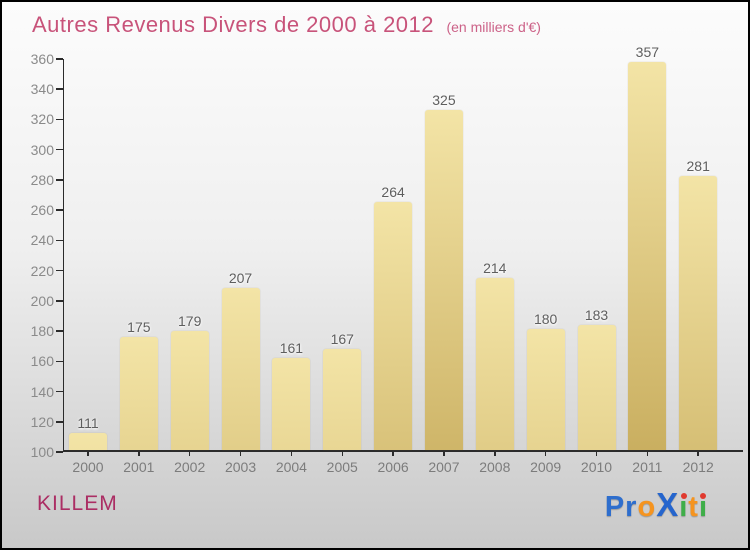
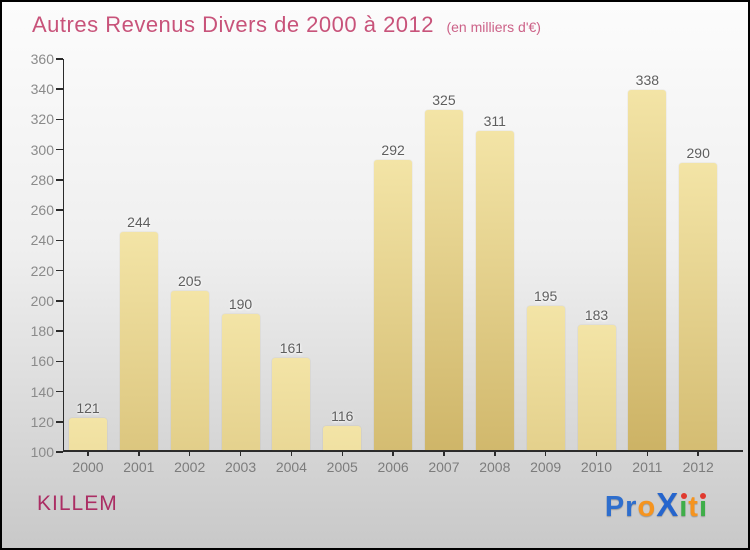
2000: 111 -> 121
2001: 175 -> 244
2002: 179 -> 205
2003: 207 -> 190
2005: 167 -> 116
2006: 264 -> 292
2008: 214 -> 311
2009: 180 -> 195
2011: 357 -> 338
2012: 281 -> 290
